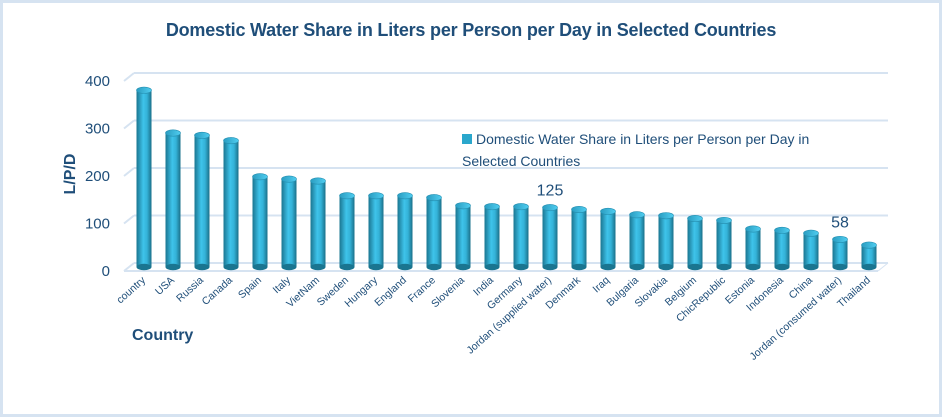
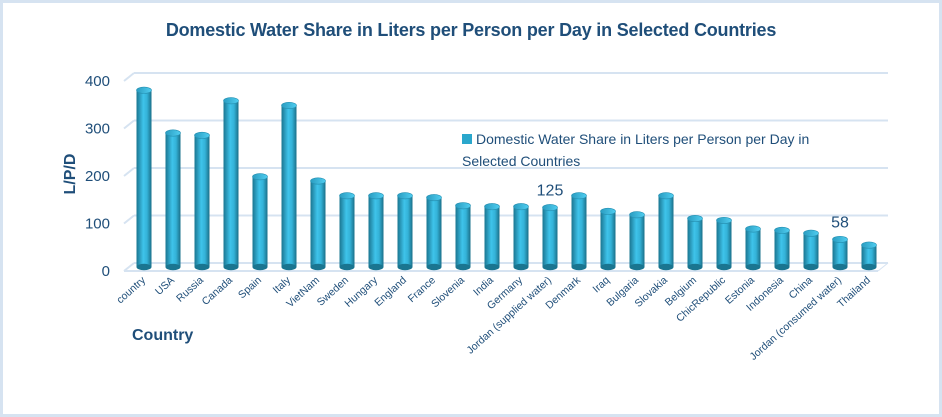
Canada: 270 -> 350
Italy: 180 -> 340
Denmark: 120 -> 150
Slovakia: 110 -> 150
